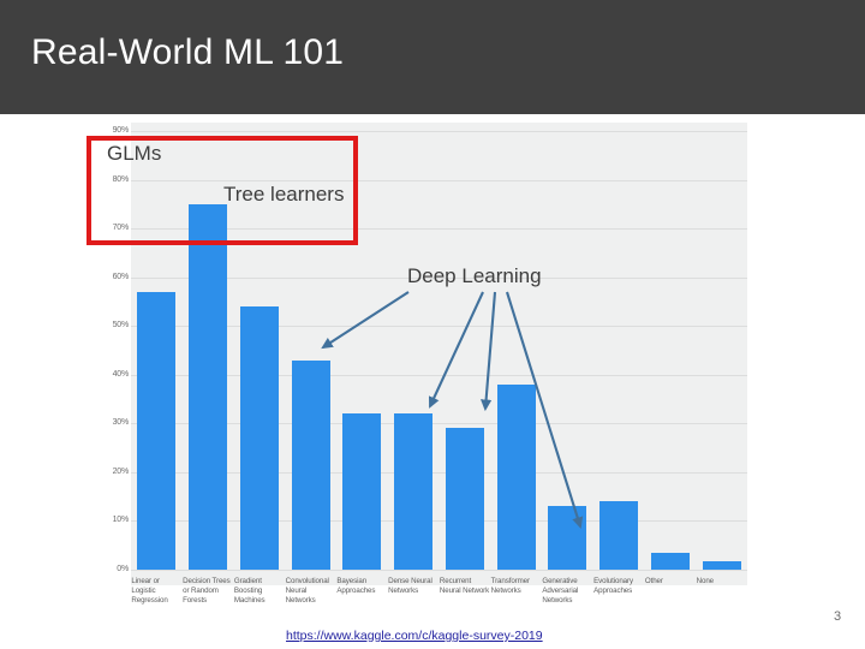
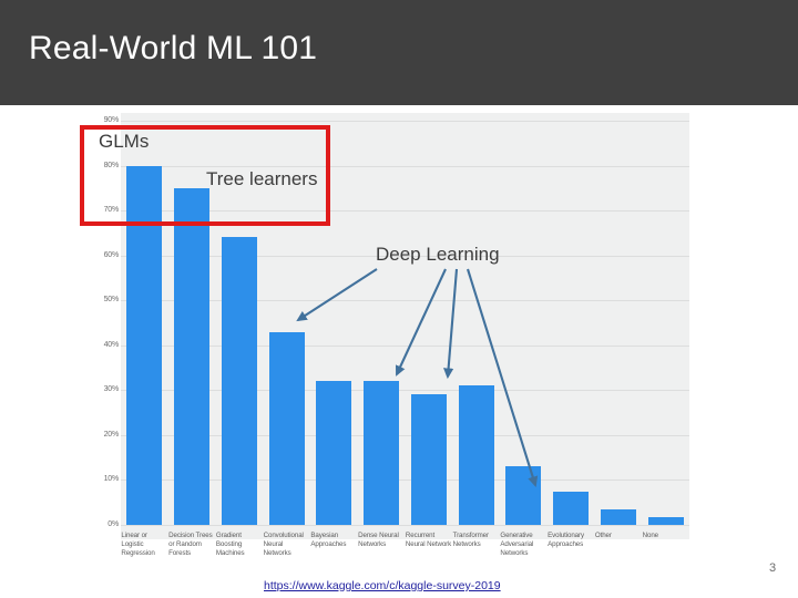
Linear or Logistic Regression: 57% -> 80%
Gradient Boosting Machines: 54% -> 64%
Transformer Networks: 38% -> 31%
Evolutionary Approaches: 14% -> 8%
